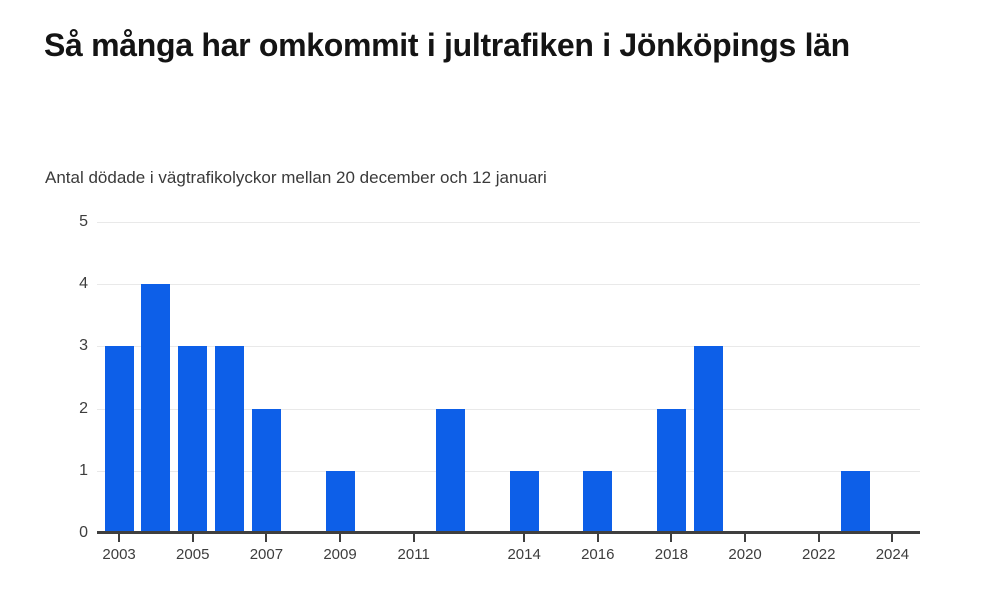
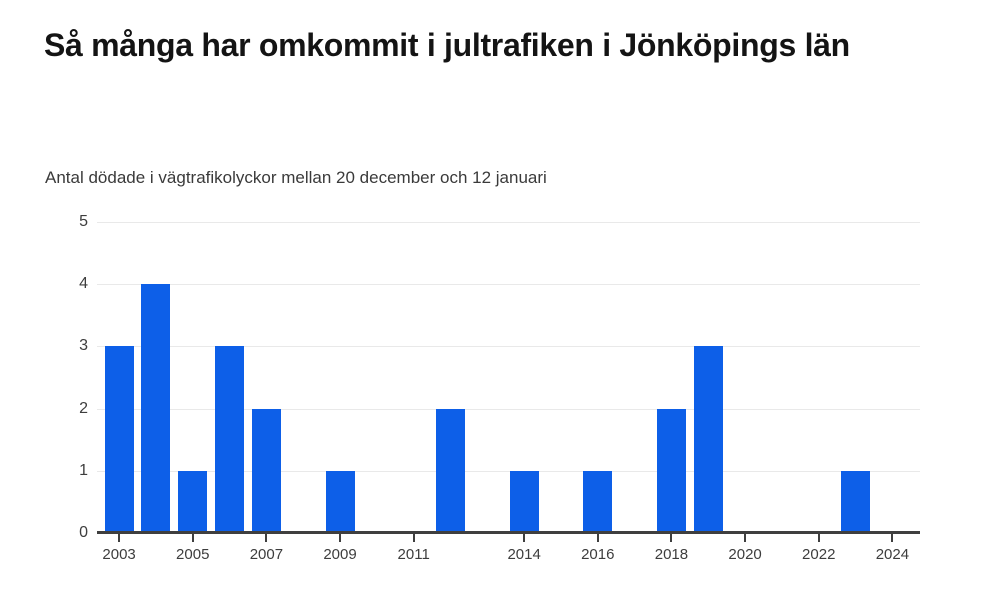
2005: 3 -> 1
